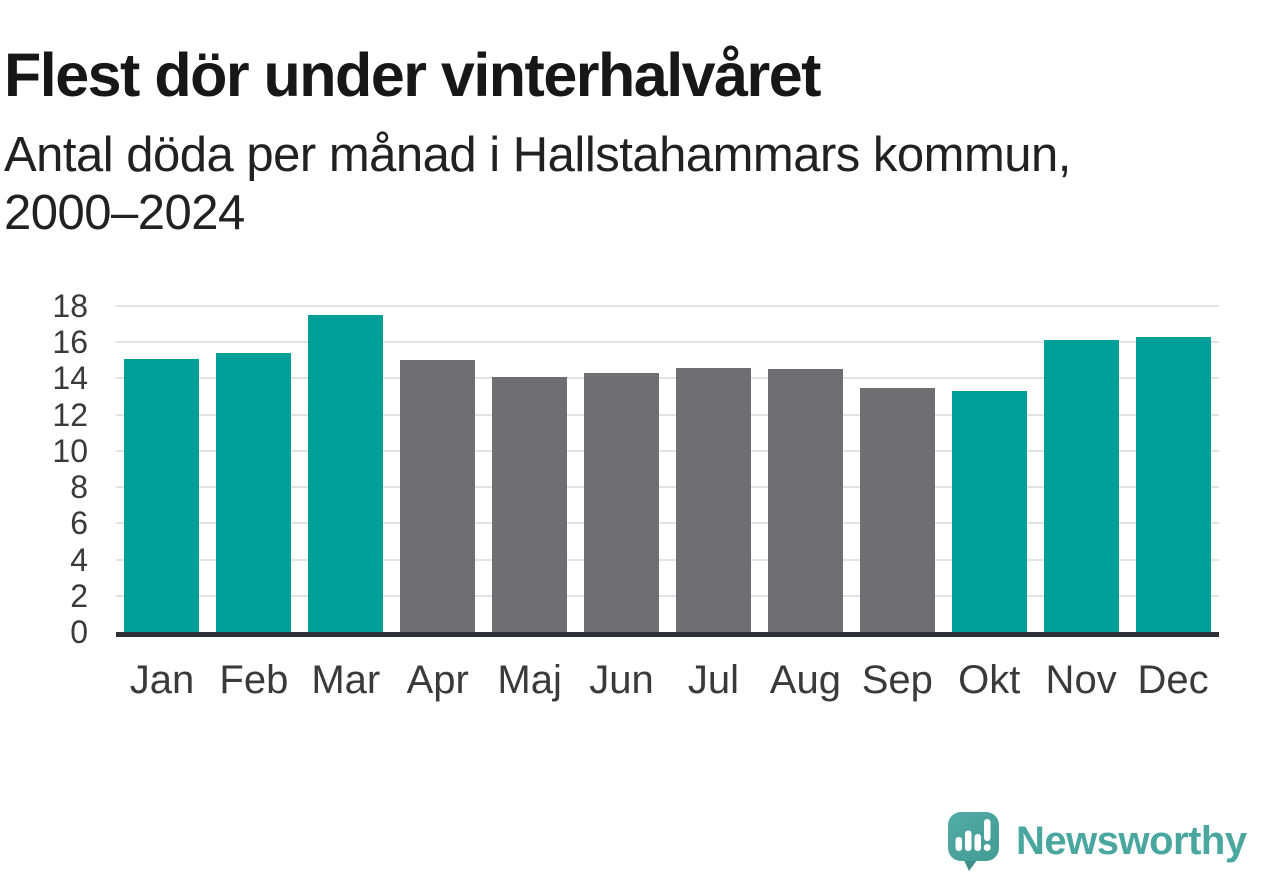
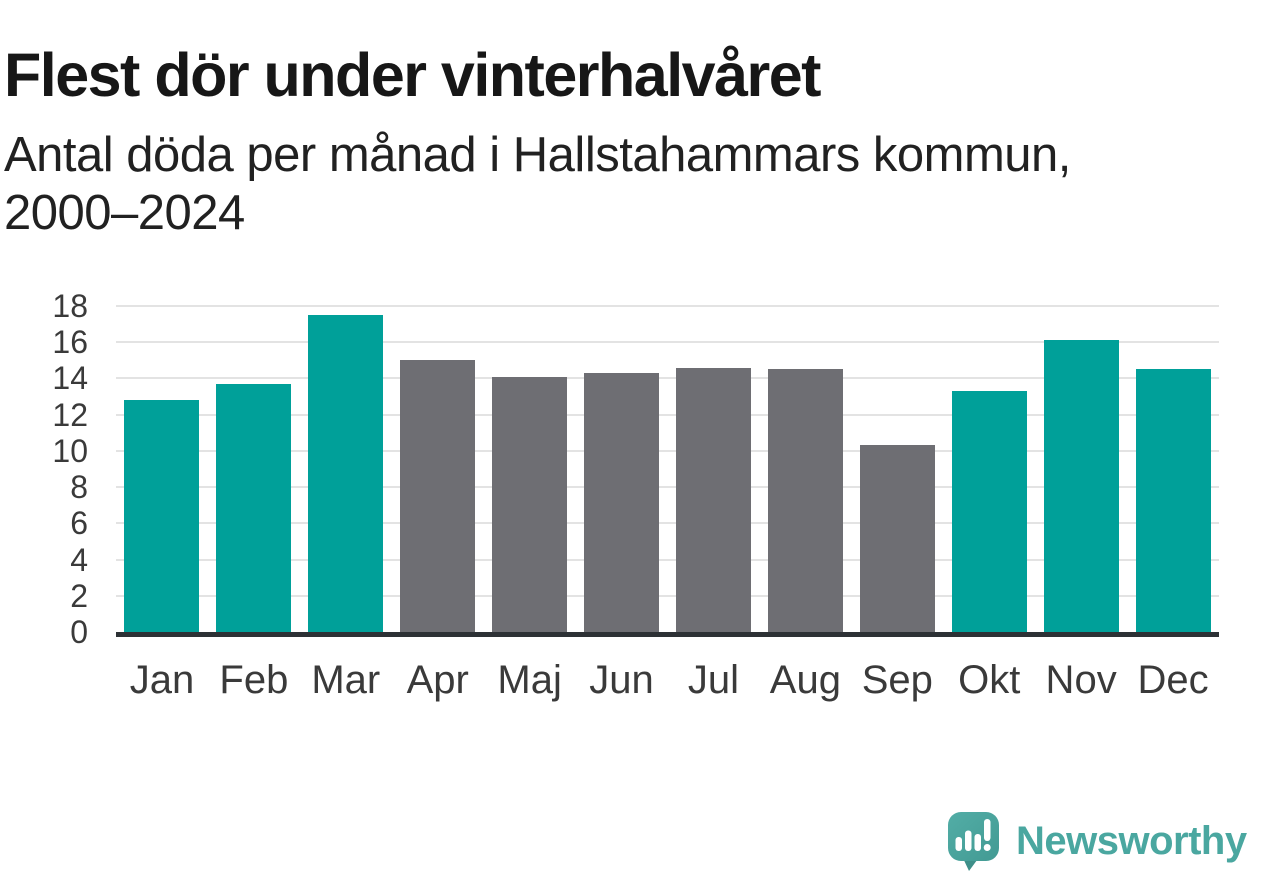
Jan: 15.1 -> 12.8
Feb: 15.4 -> 13.7
Sep: 13.5 -> 10.3
Dec: 16.3 -> 14.5
